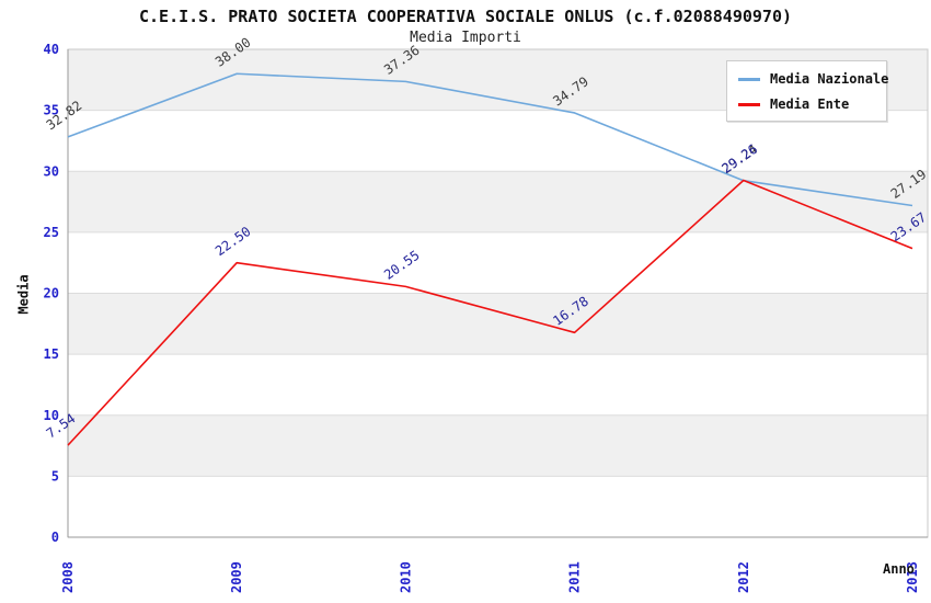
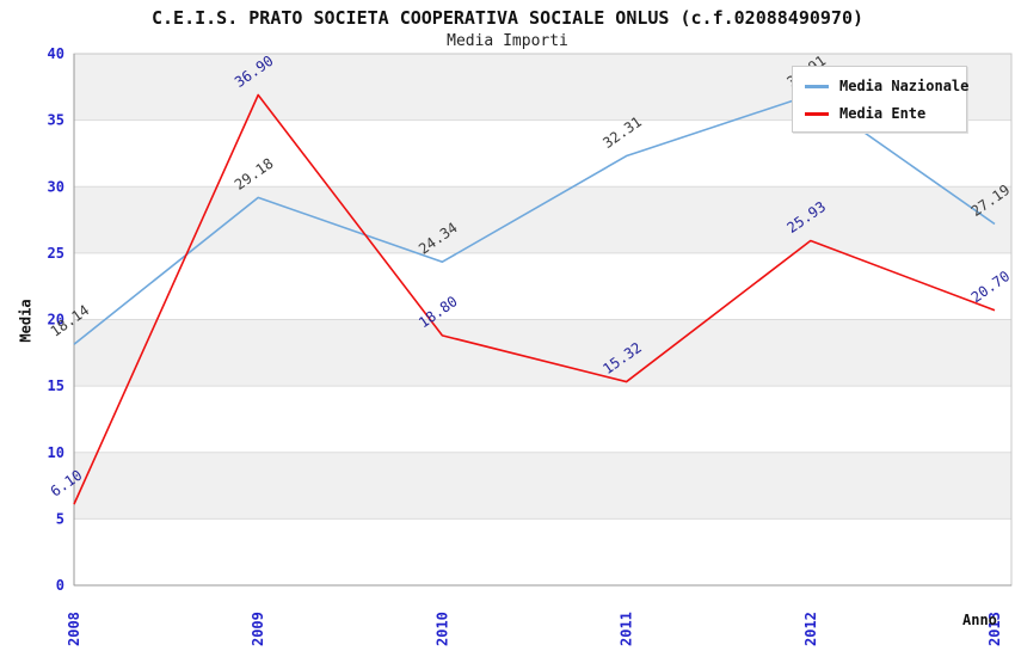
Media Nazionale/2008: 32.82 -> 18.14
Media Ente/2008: 7.54 -> 6.10
Media Nazionale/2009: 38.00 -> 29.18
Media Ente/2009: 22.50 -> 36.90
Media Nazionale/2010: 37.36 -> 24.34
Media Ente/2010: 20.55 -> 18.80
Media Nazionale/2011: 34.79 -> 32.31
Media Ente/2011: 16.78 -> 15.32
Media Nazionale/2012: 29.24 -> 36.91
Media Ente/2012: 29.26 -> 25.93
Media Ente/2013: 23.67 -> 20.70
